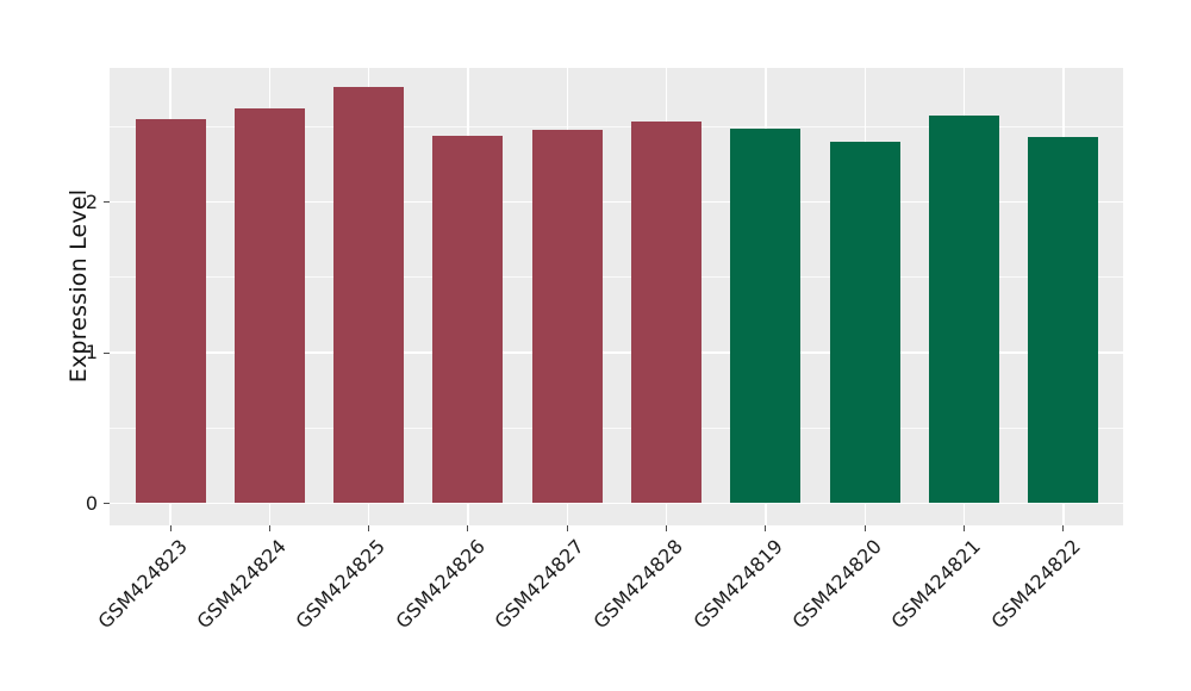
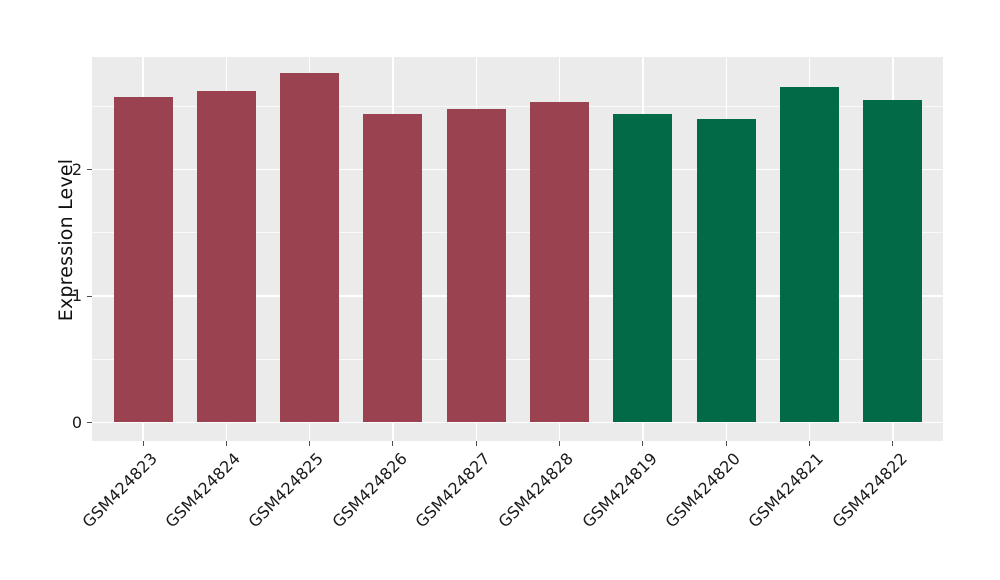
GSM424823: 2.55 -> 2.57
GSM424819: 2.49 -> 2.44
GSM424821: 2.57 -> 2.65
GSM424822: 2.43 -> 2.55
